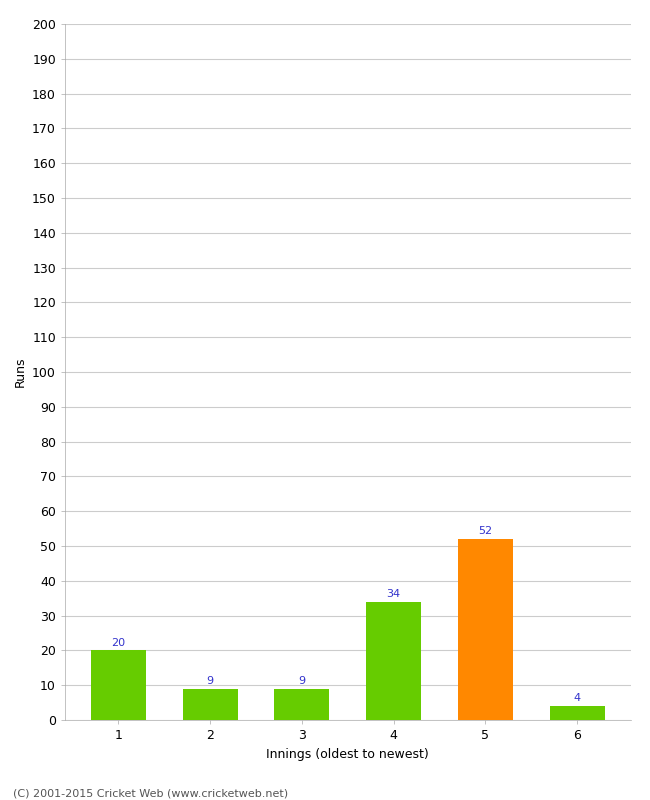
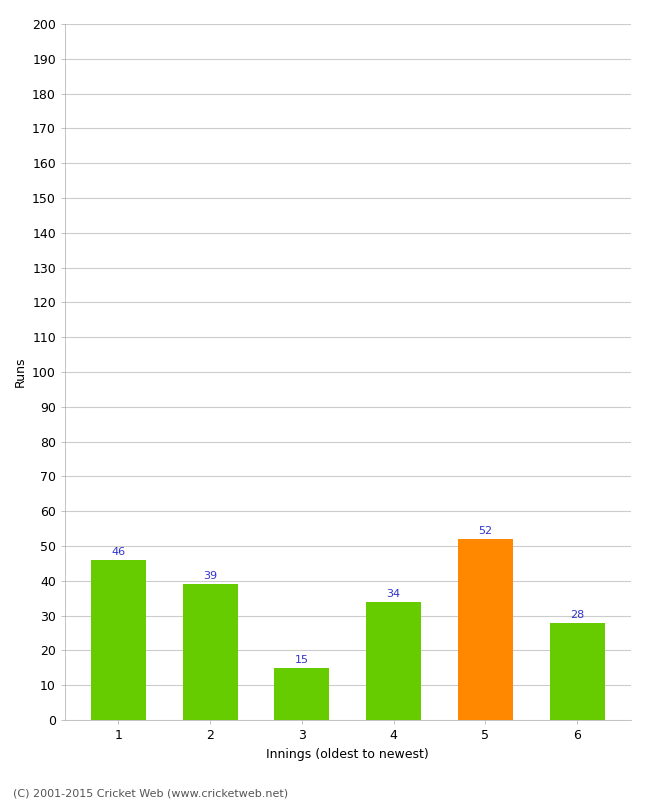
1: 20 -> 46
2: 9 -> 39
3: 9 -> 15
6: 4 -> 28
